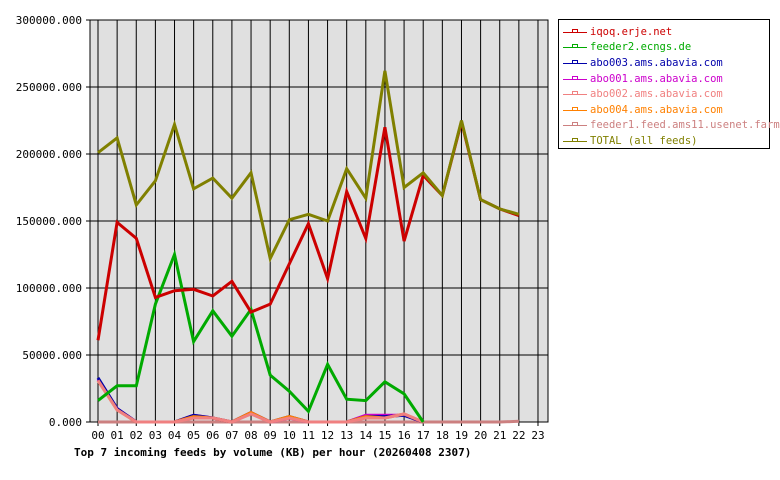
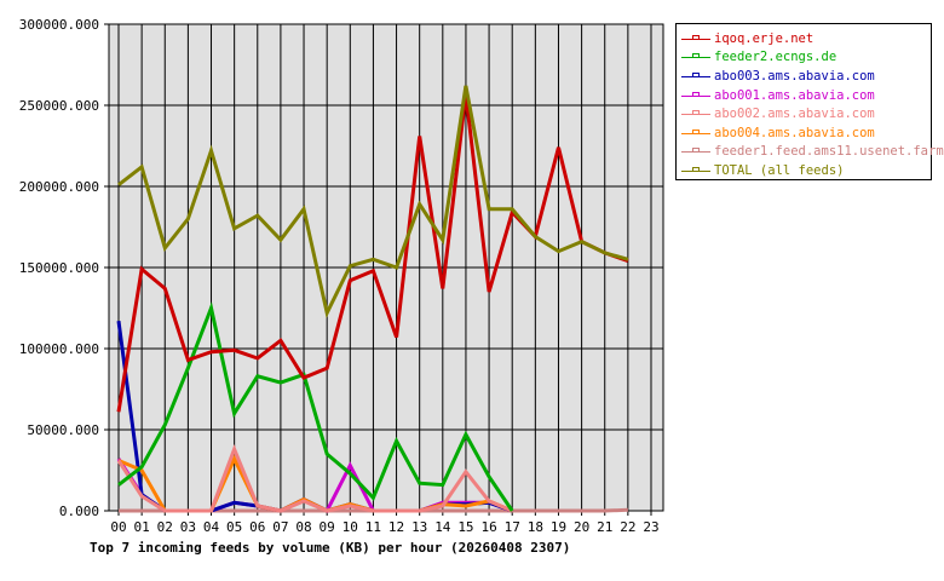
abo003.ams.abavia.com/00: 33000 -> 117000
abo004.ams.abavia.com/01: 9000 -> 25000
feeder2.ecngs.de/02: 27000 -> 53000
abo002.ams.abavia.com/05: 3000 -> 38000
abo004.ams.abavia.com/05: 4000 -> 32000
feeder2.ecngs.de/07: 64000 -> 79000
iqoq.erje.net/10: 118000 -> 142000
abo001.ams.abavia.com/10: 3000 -> 28000
iqoq.erje.net/13: 172000 -> 231000
iqoq.erje.net/15: 220000 -> 257000
feeder2.ecngs.de/15: 30000 -> 47000
abo002.ams.abavia.com/15: 3000 -> 24000
TOTAL (all feeds)/16: 175000 -> 186000
TOTAL (all feeds)/19: 225000 -> 160000
